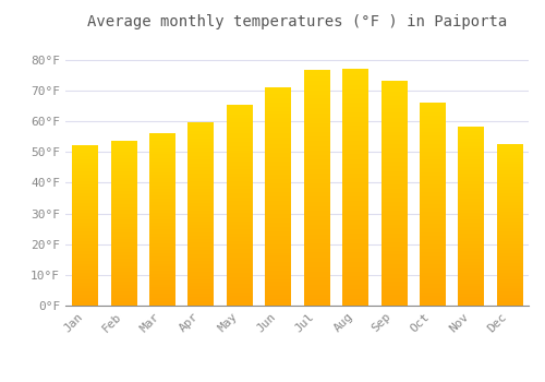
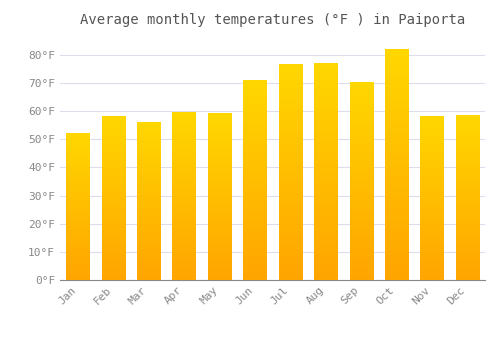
Feb: 53.5°F -> 58.0°F
May: 65.0°F -> 59.0°F
Sep: 73.0°F -> 70.0°F
Oct: 66.0°F -> 82.0°F
Dec: 52.5°F -> 58.5°F
